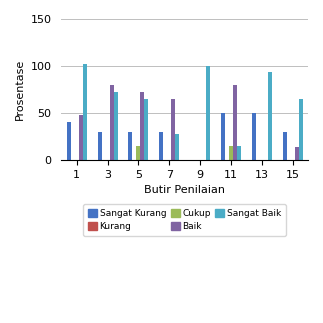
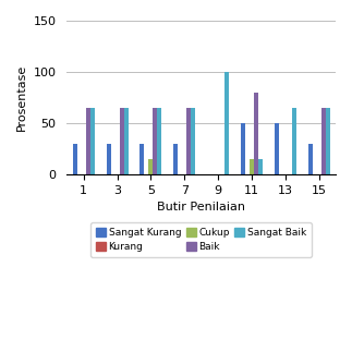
Sangat Kurang/1: 40 -> 30
Baik/1: 48 -> 65
Sangat Baik/1: 102 -> 65
Baik/3: 80 -> 65
Sangat Baik/3: 72 -> 65
Baik/5: 72 -> 65
Sangat Baik/7: 28 -> 65
Sangat Baik/13: 94 -> 65
Baik/15: 14 -> 65
